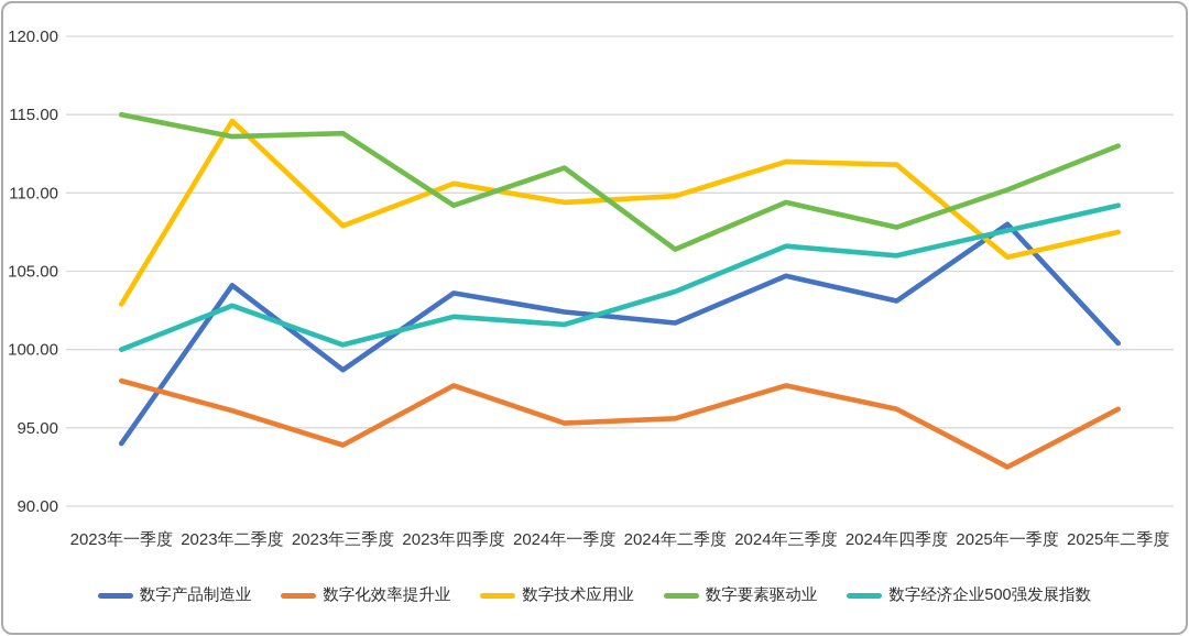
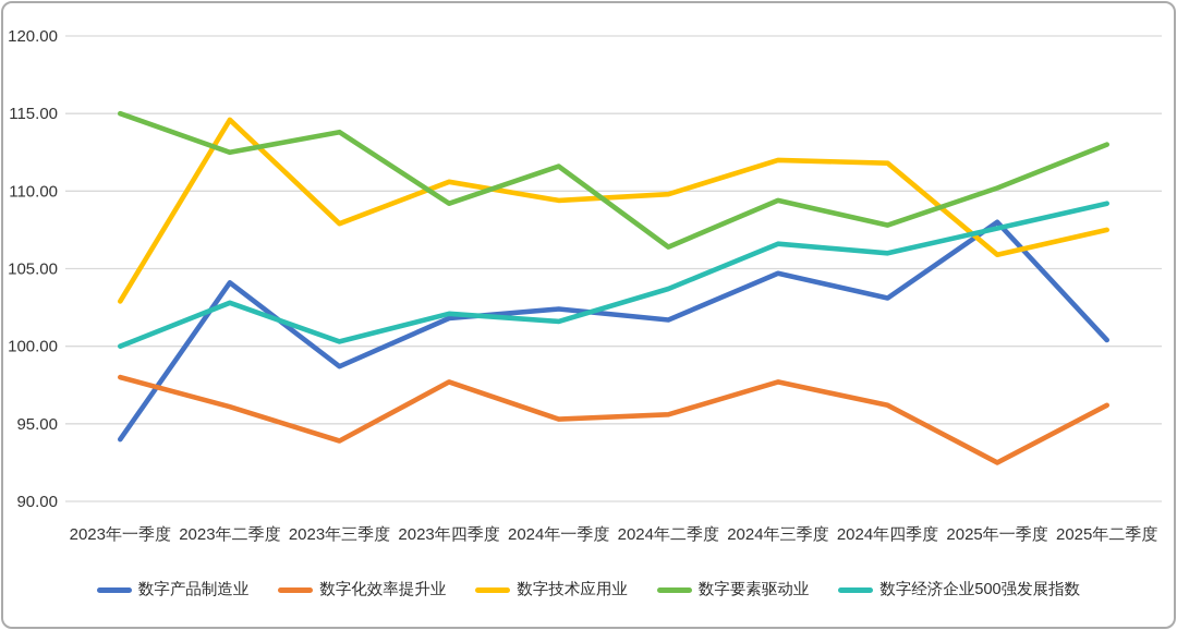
数字要素驱动业/2023年二季度: 113.6 -> 112.5
数字产品制造业/2023年四季度: 103.6 -> 101.8
